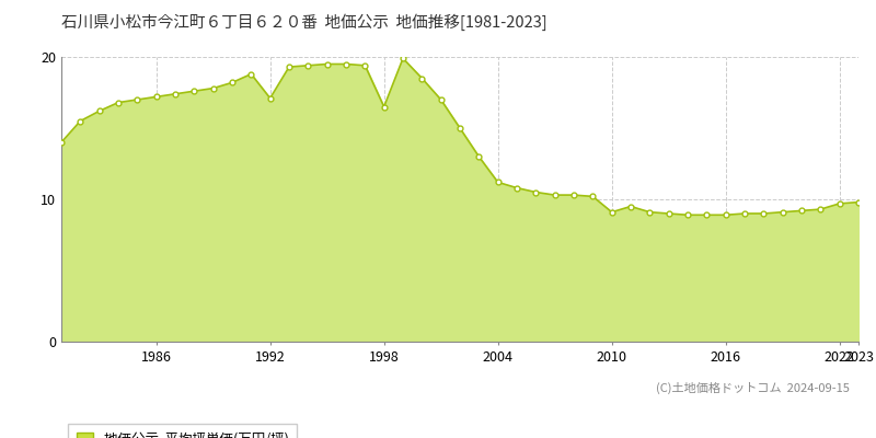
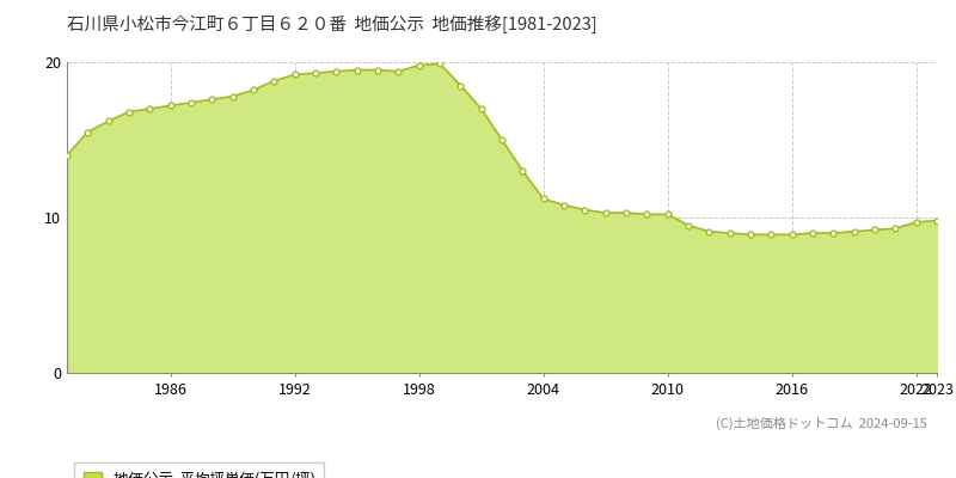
1992: 17.1 -> 19.2
1998: 16.5 -> 19.8
2010: 9.1 -> 10.2
